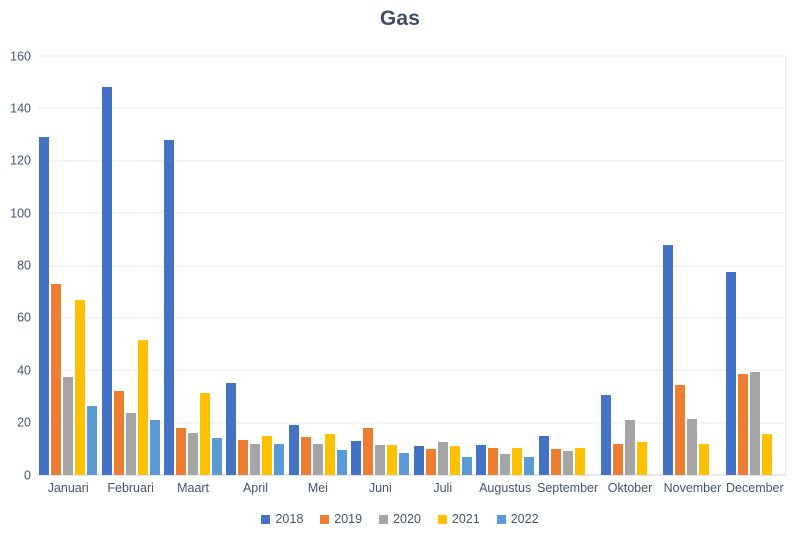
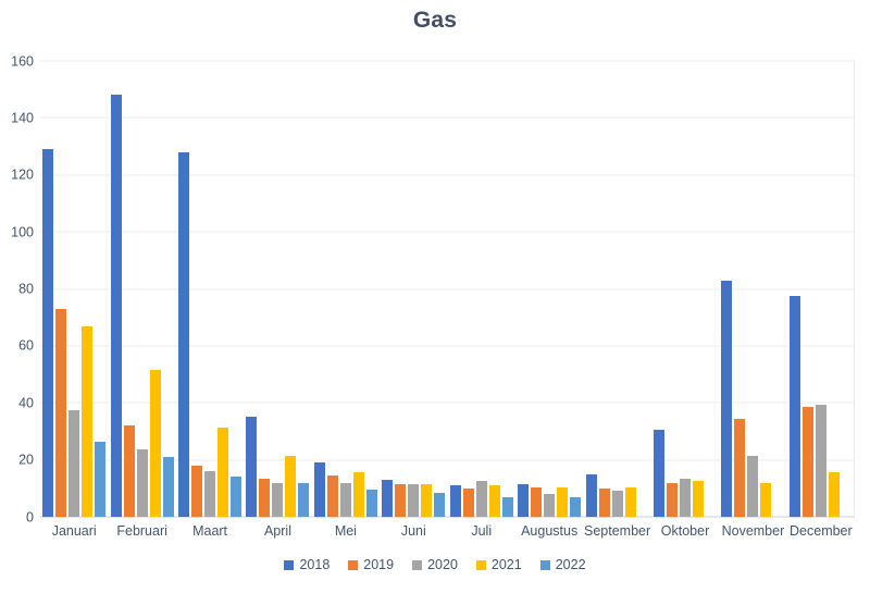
2021/April: 15 -> 22
2019/Juni: 18 -> 12
2020/Oktober: 21 -> 14
2018/November: 88 -> 83
